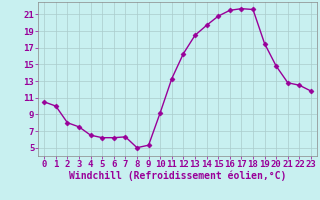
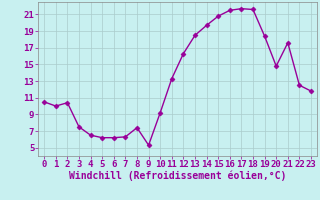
2: 8.0 -> 10.4
8: 5.0 -> 7.4
19: 17.5 -> 18.4
21: 12.8 -> 17.6
